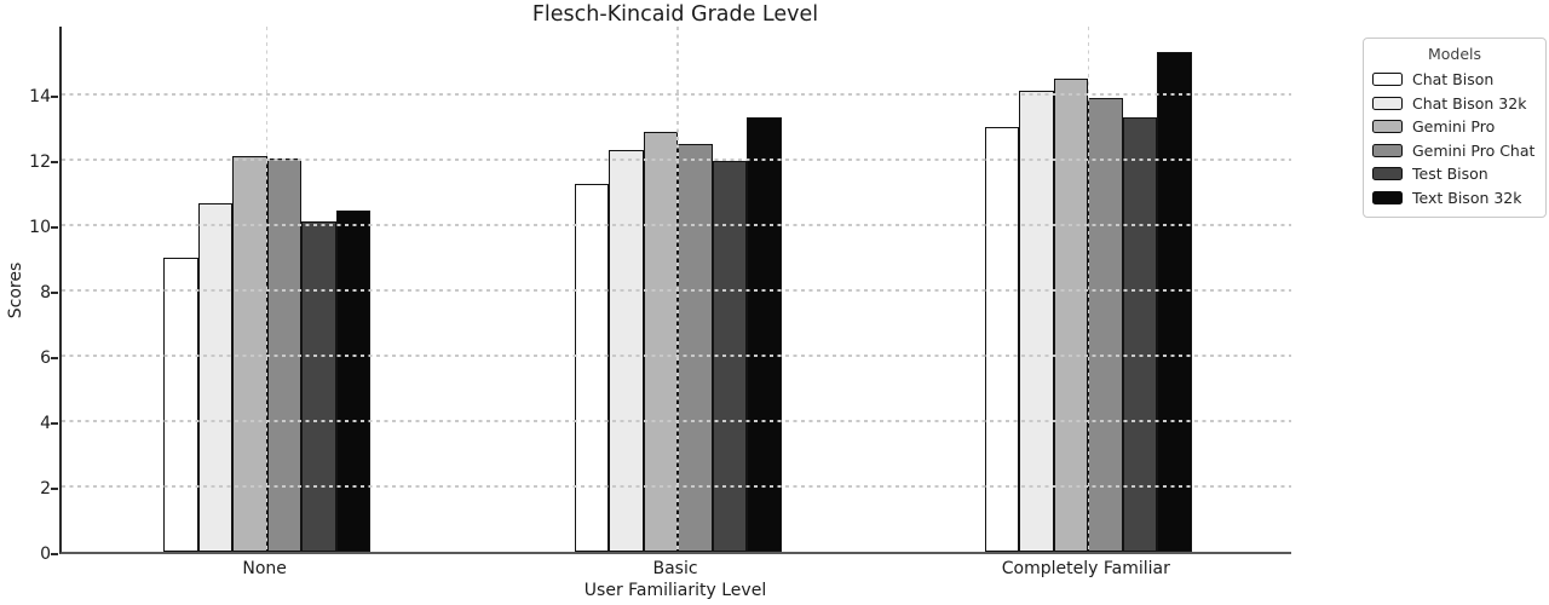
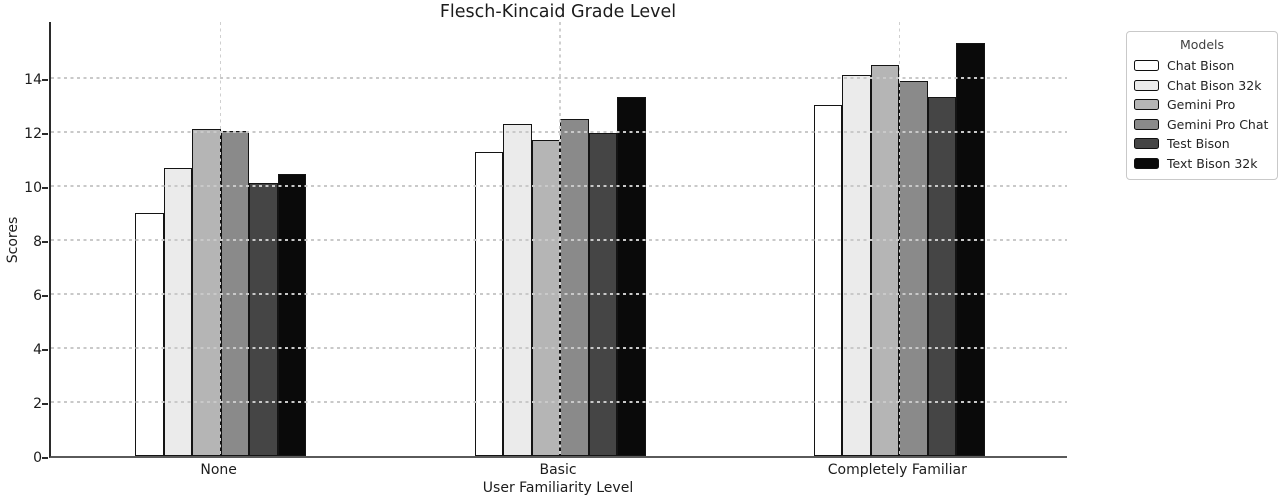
Gemini Pro/Basic: 12.8 -> 11.7
